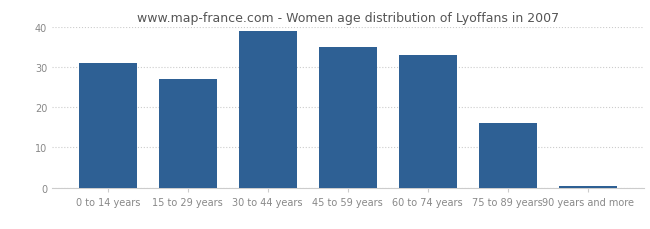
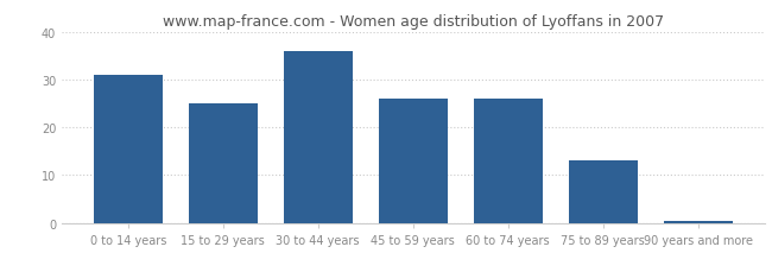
15 to 29 years: 27.0 -> 25.0
30 to 44 years: 39.0 -> 36.0
45 to 59 years: 35.0 -> 26.0
60 to 74 years: 33.0 -> 26.0
75 to 89 years: 16.0 -> 13.0
